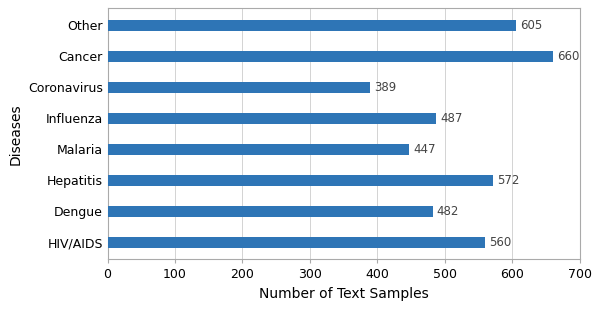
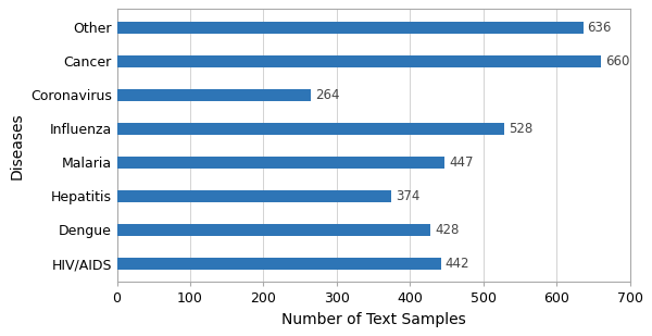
Other: 605 -> 636
Coronavirus: 389 -> 264
Influenza: 487 -> 528
Hepatitis: 572 -> 374
Dengue: 482 -> 428
HIV/AIDS: 560 -> 442
